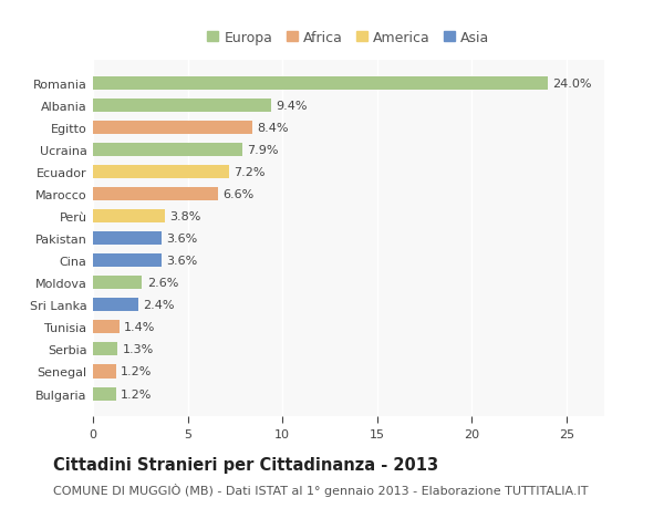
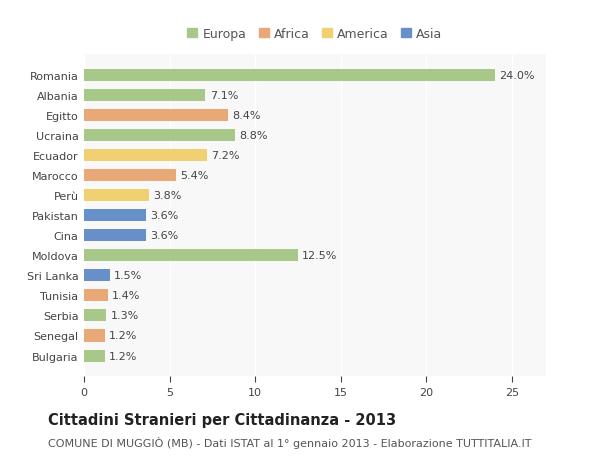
Albania: 9.4% -> 7.1%
Ucraina: 7.9% -> 8.8%
Marocco: 6.6% -> 5.4%
Moldova: 2.6% -> 12.5%
Sri Lanka: 2.4% -> 1.5%
